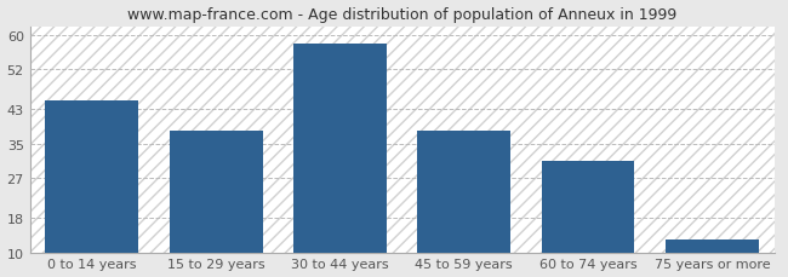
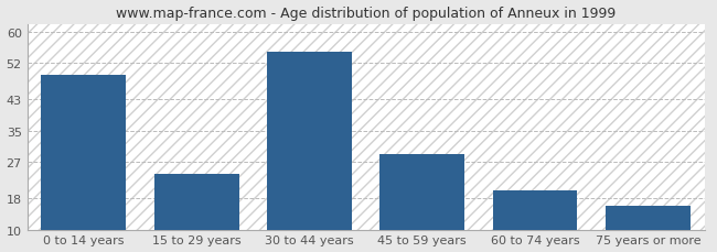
0 to 14 years: 45 -> 49
15 to 29 years: 38 -> 24
30 to 44 years: 58 -> 55
45 to 59 years: 38 -> 29
60 to 74 years: 31 -> 20
75 years or more: 13 -> 16
